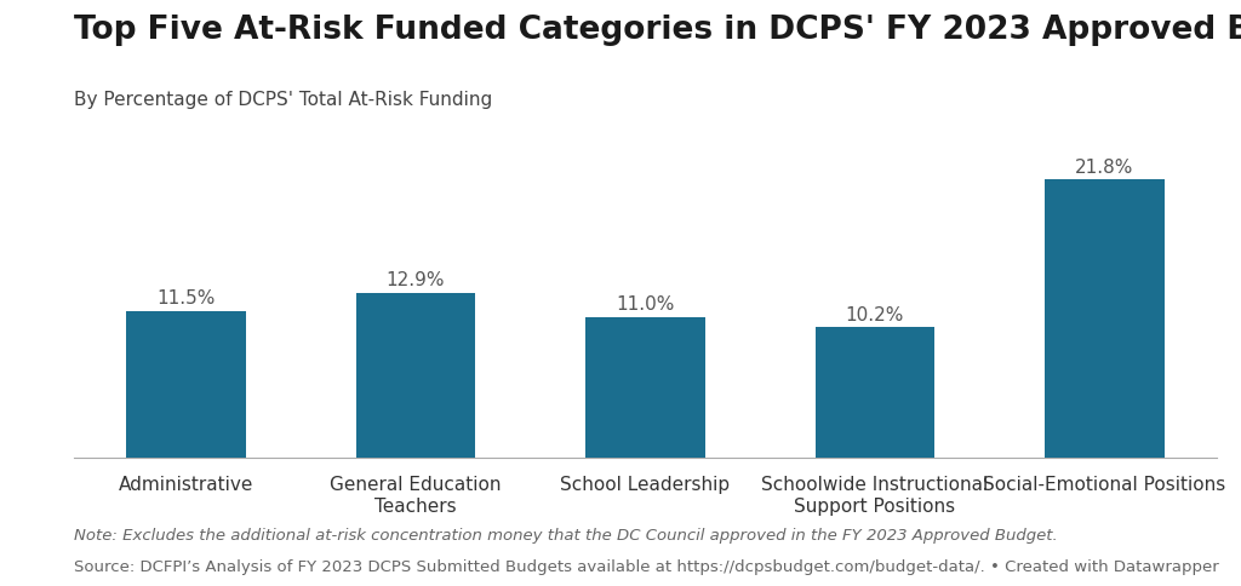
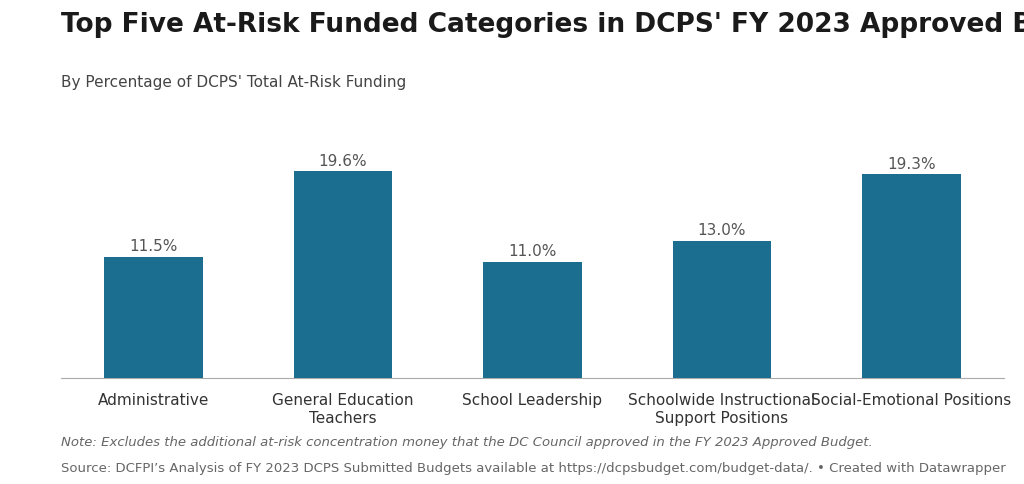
General Education Teachers: 12.9% -> 19.6%
Schoolwide Instructional Support Positions: 10.2% -> 13.0%
Social-Emotional Positions: 21.8% -> 19.3%
